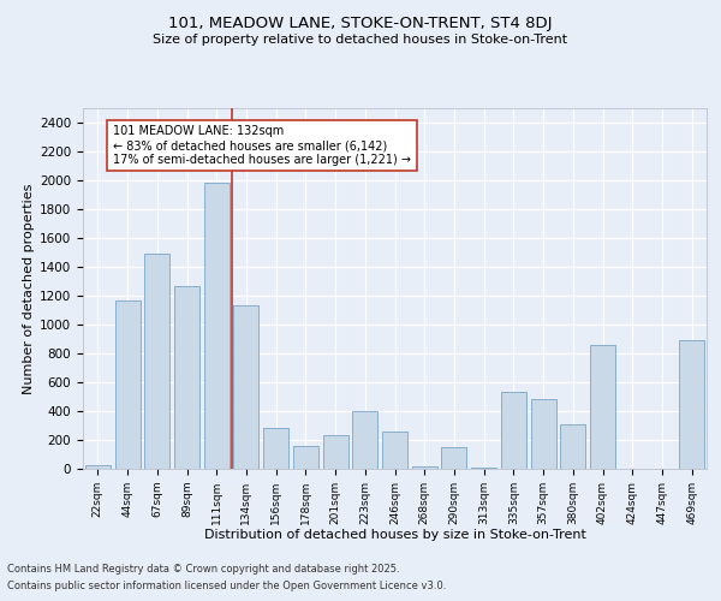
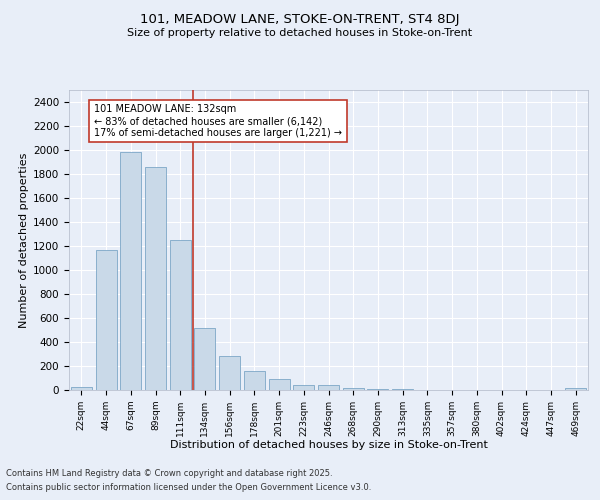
67sqm: 1490 -> 1980
89sqm: 1270 -> 1860
111sqm: 1980 -> 1250
134sqm: 1130 -> 520
201sqm: 230 -> 90
223sqm: 400 -> 40
246sqm: 260 -> 40
290sqm: 150 -> 10
335sqm: 530 -> 0
357sqm: 480 -> 0
380sqm: 310 -> 0
402sqm: 860 -> 0
469sqm: 890 -> 20
